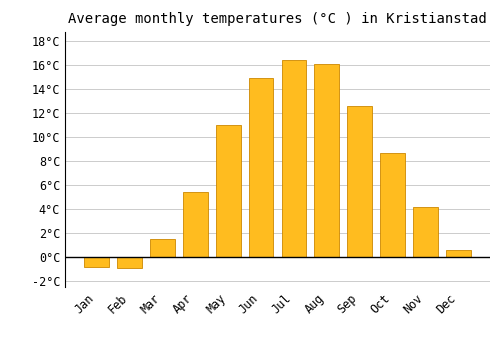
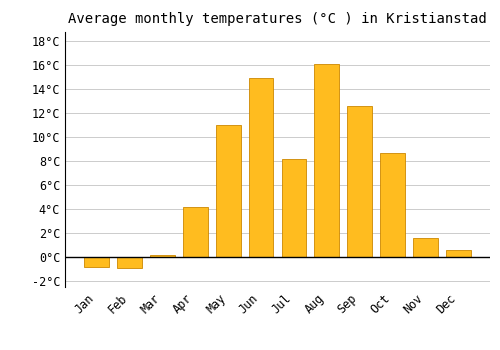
Mar: 1.5°C -> 0.2°C
Apr: 5.4°C -> 4.2°C
Jul: 16.4°C -> 8.2°C
Nov: 4.2°C -> 1.6°C
